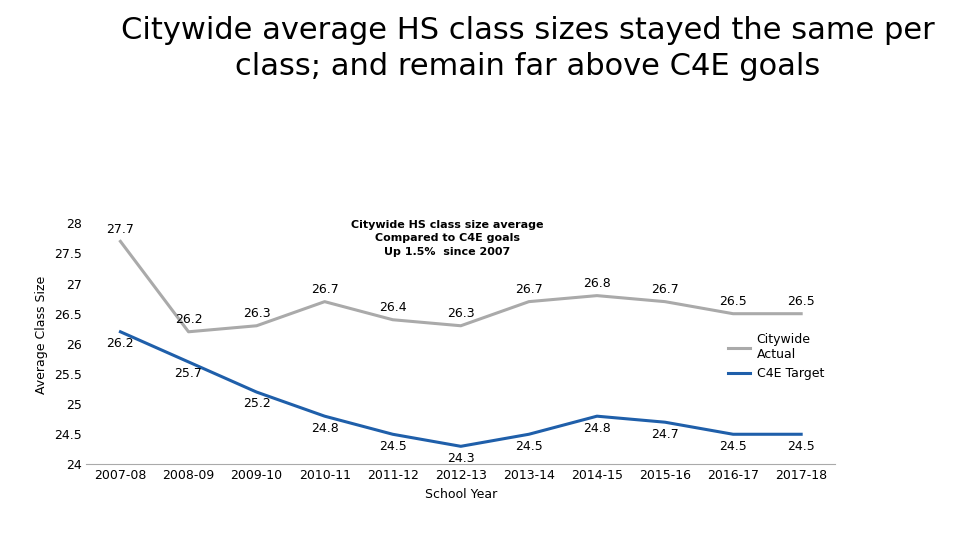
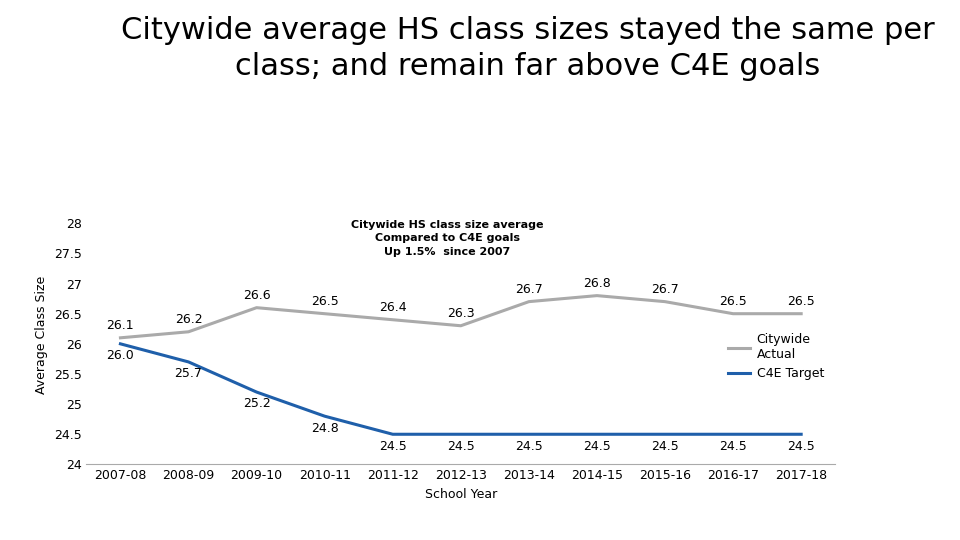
Citywide Actual/2007-08: 27.7 -> 26.1
C4E Target/2007-08: 26.2 -> 26.0
Citywide Actual/2009-10: 26.3 -> 26.6
Citywide Actual/2010-11: 26.7 -> 26.5
C4E Target/2012-13: 24.3 -> 24.5
C4E Target/2014-15: 24.8 -> 24.5
C4E Target/2015-16: 24.7 -> 24.5
